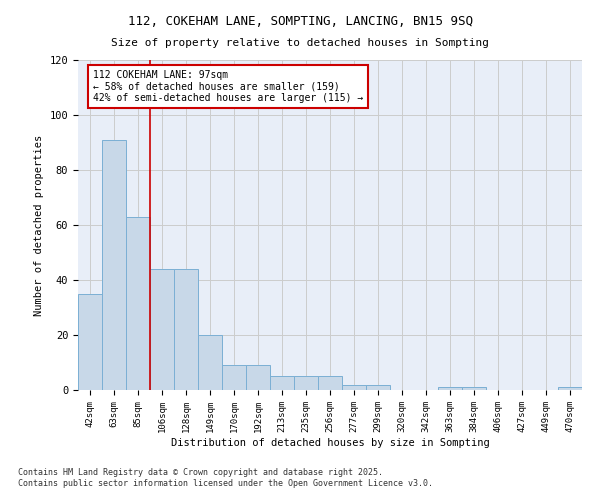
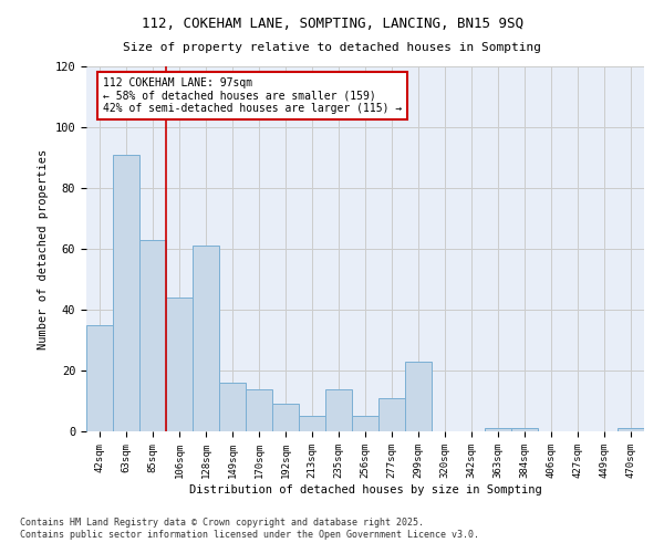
128sqm: 44 -> 61
149sqm: 20 -> 16
170sqm: 9 -> 14
235sqm: 5 -> 14
277sqm: 2 -> 11
299sqm: 2 -> 23
